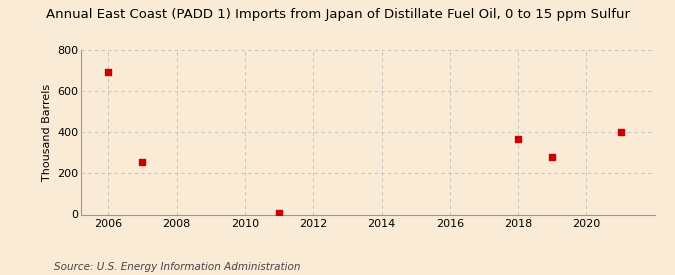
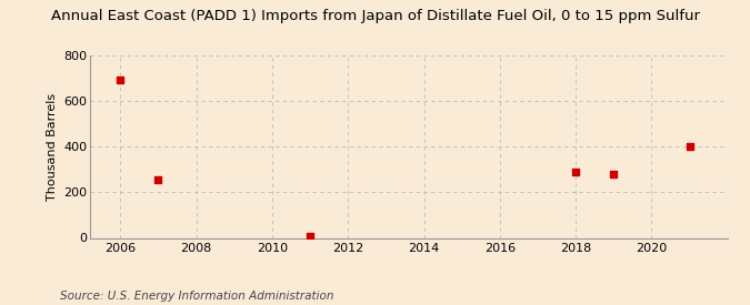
2018: 365 -> 290
